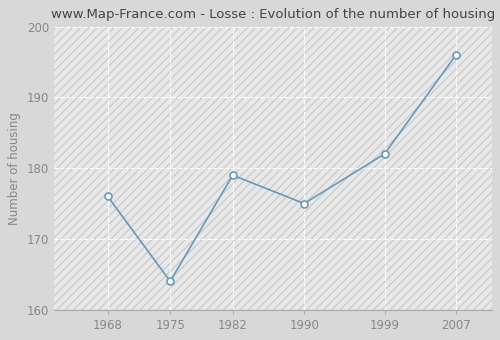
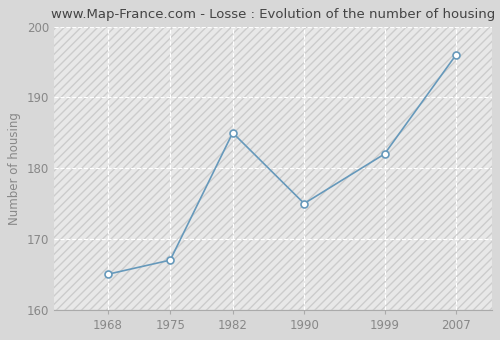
1968: 176 -> 165
1975: 164 -> 167
1982: 179 -> 185
